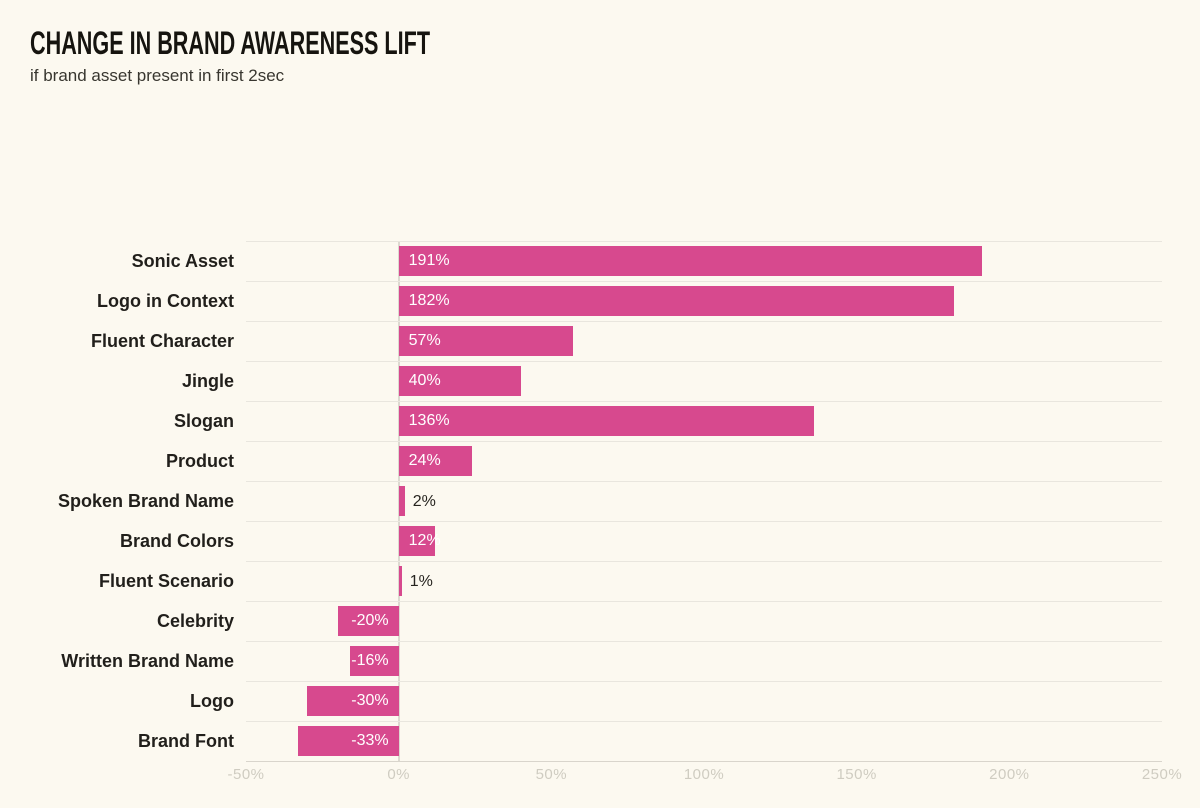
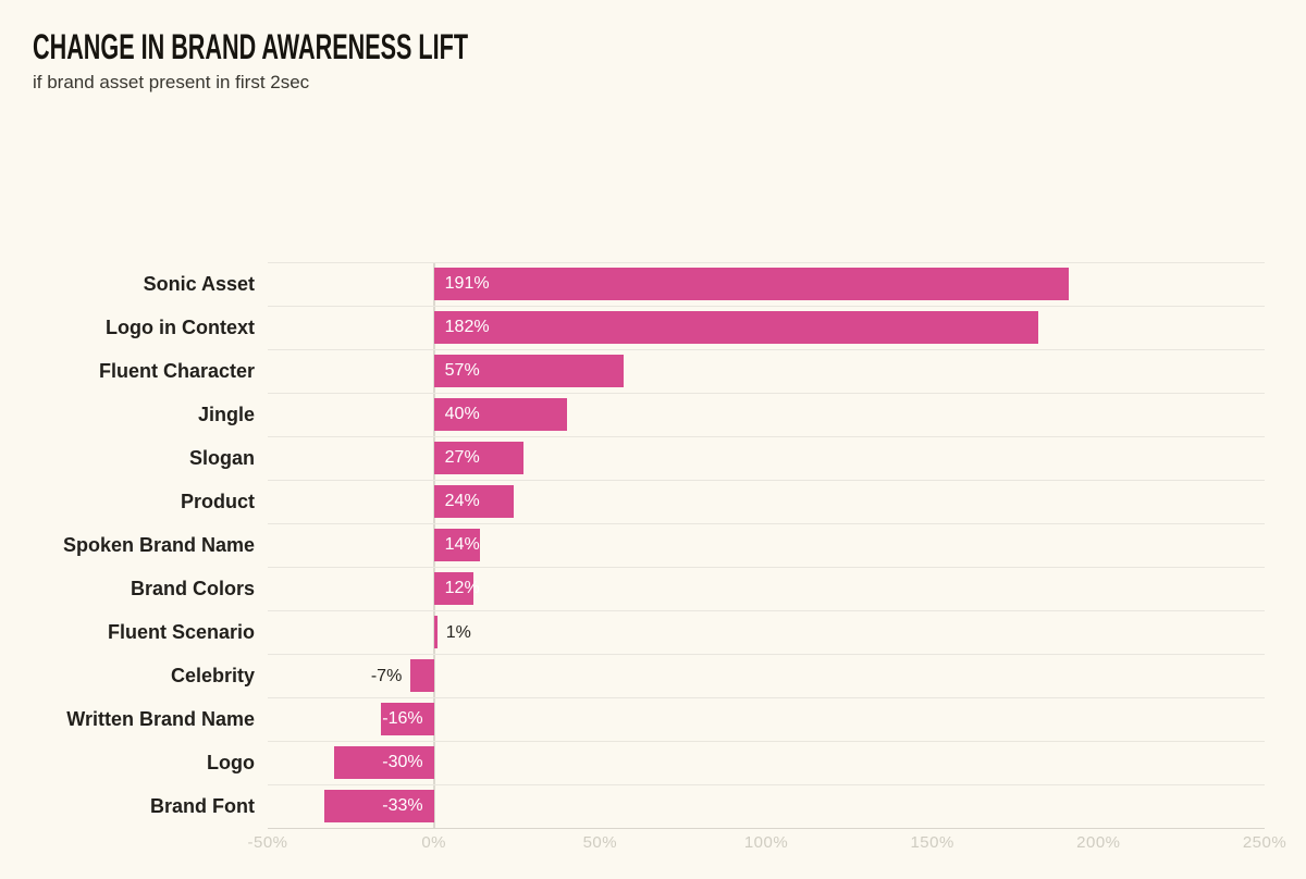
Slogan: 136% -> 27%
Spoken Brand Name: 2% -> 14%
Celebrity: -20% -> -7%
